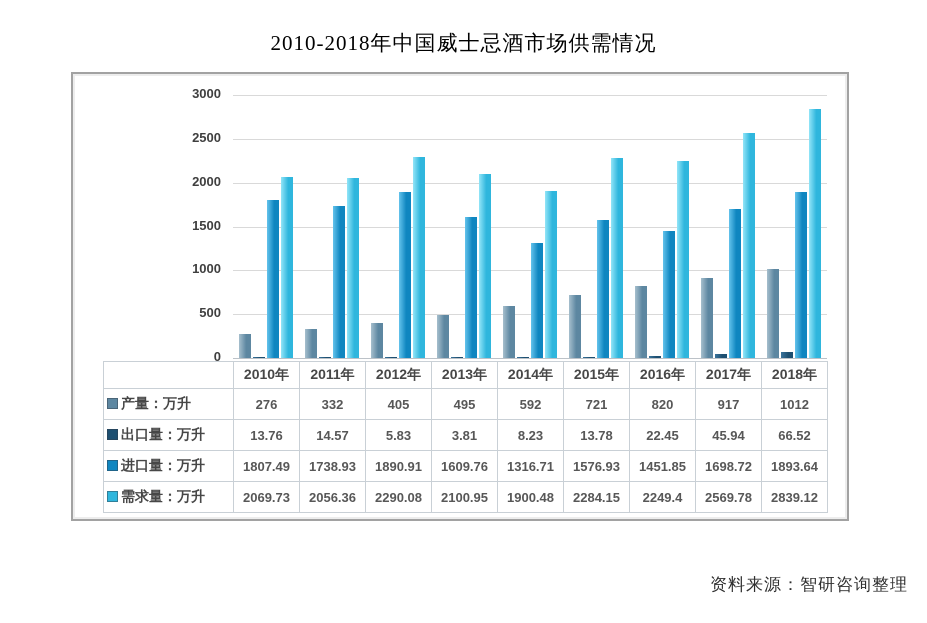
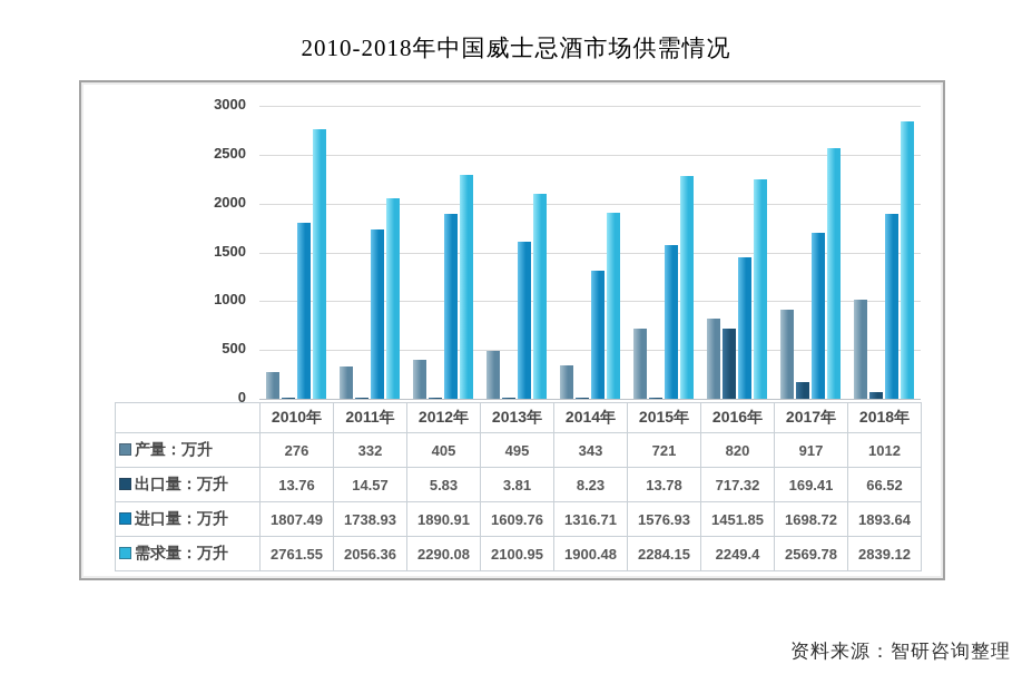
需求量：万升/2010年: 2069.73 -> 2761.55
产量：万升/2014年: 592 -> 343
出口量：万升/2016年: 22.45 -> 717.32
出口量：万升/2017年: 45.94 -> 169.41
